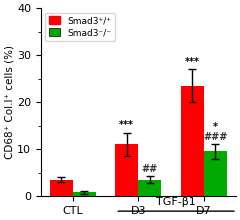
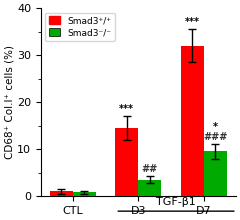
Smad3⁺/⁺/CTL: 3.5 -> 1.0
Smad3⁺/⁺/D3: 11.0 -> 14.5
Smad3⁺/⁺/D7: 23.5 -> 32.0
